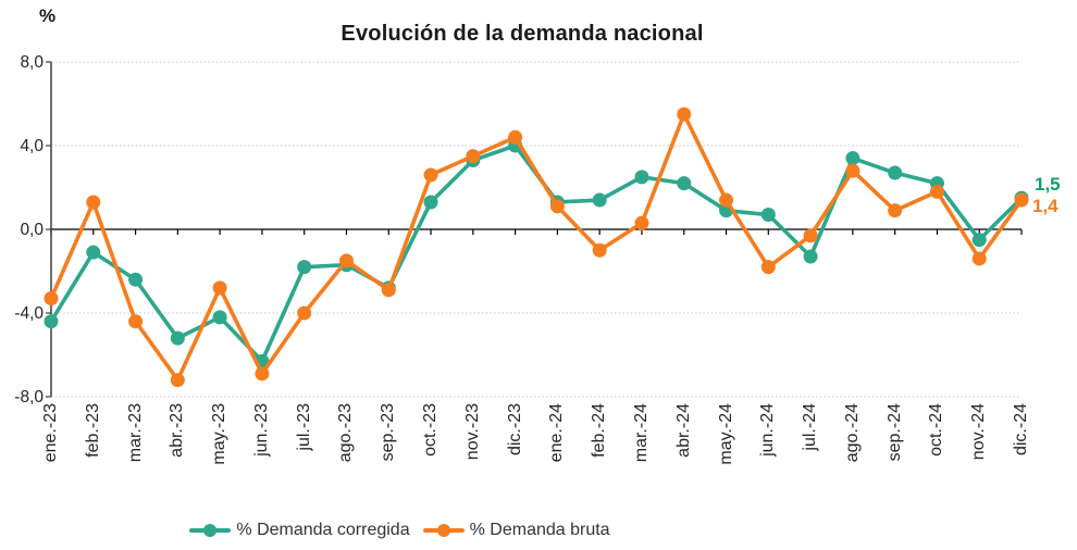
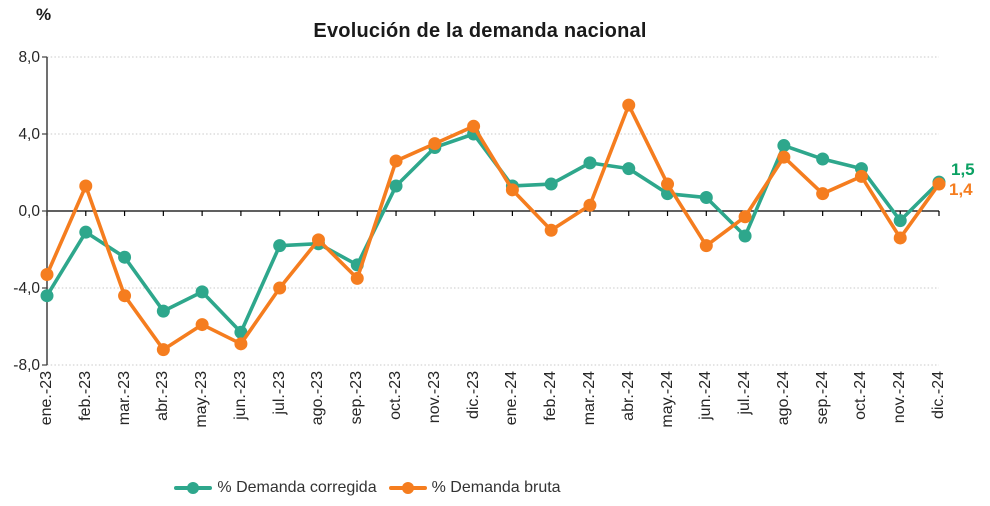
% Demanda bruta/may.-23: -2,8 -> -5,9
% Demanda bruta/sep.-23: -2,9 -> -3,5
